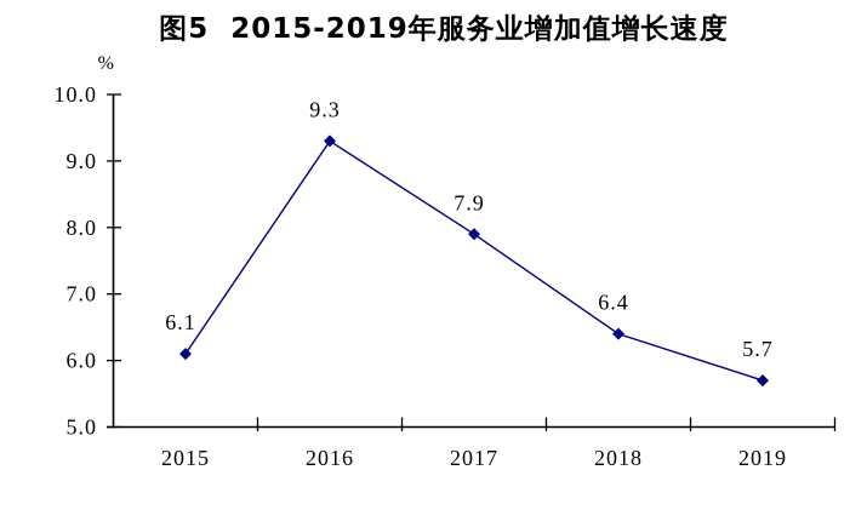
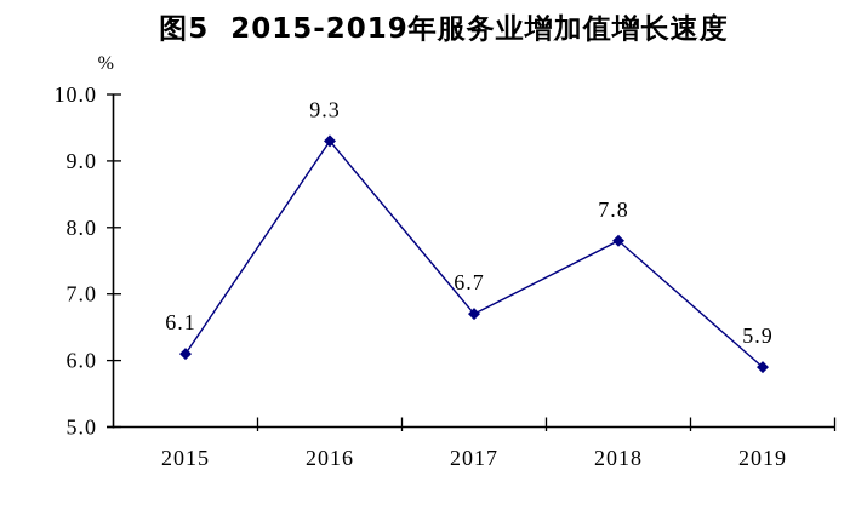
2017: 7.9 -> 6.7
2018: 6.4 -> 7.8
2019: 5.7 -> 5.9
